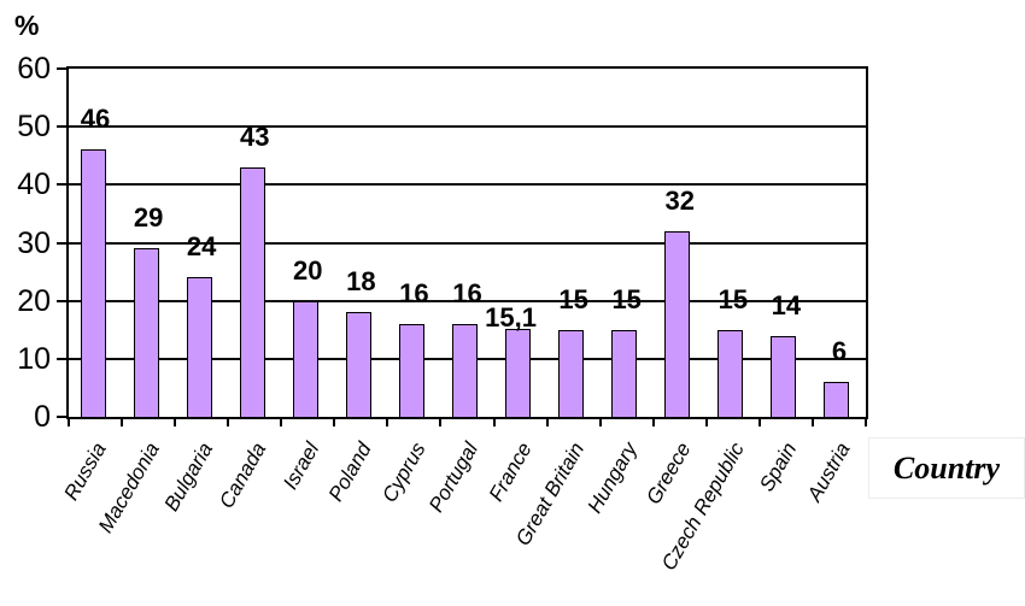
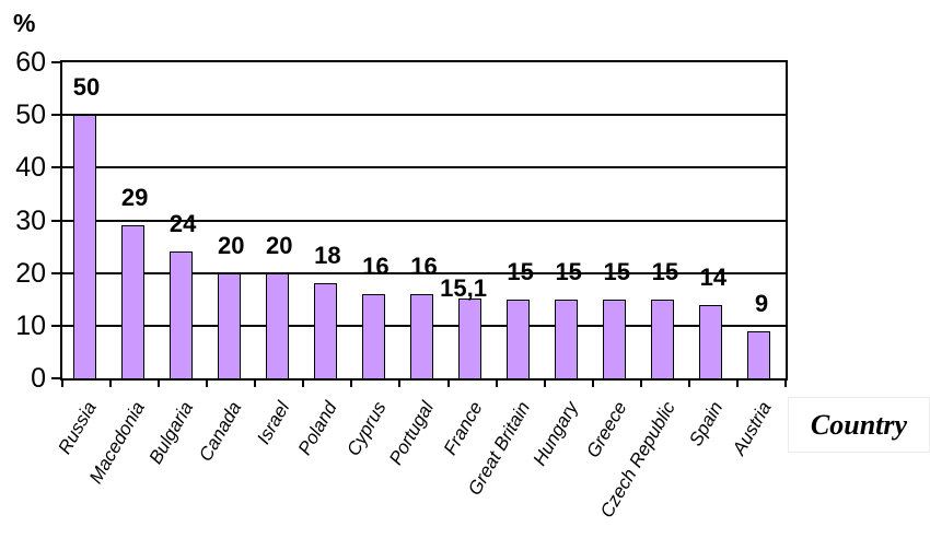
Russia: 46 -> 50
Canada: 43 -> 20
Greece: 32 -> 15
Austria: 6 -> 9
